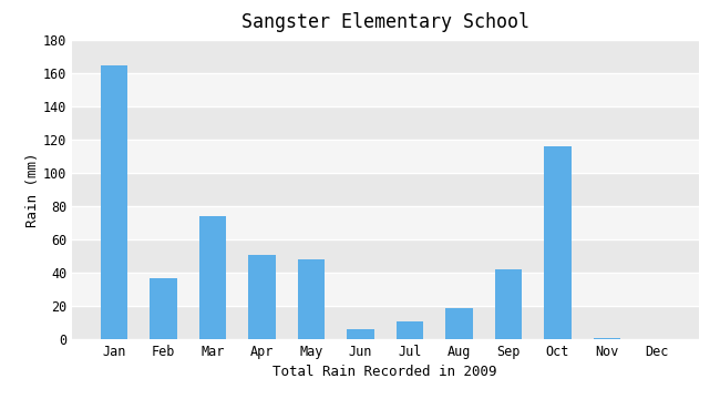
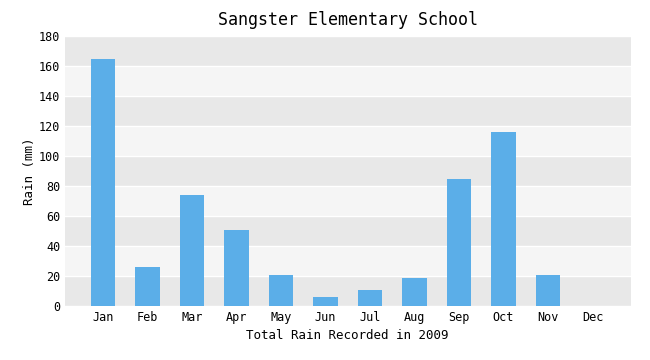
Feb: 37 -> 26
May: 48 -> 21
Sep: 42 -> 85
Nov: 1 -> 21
